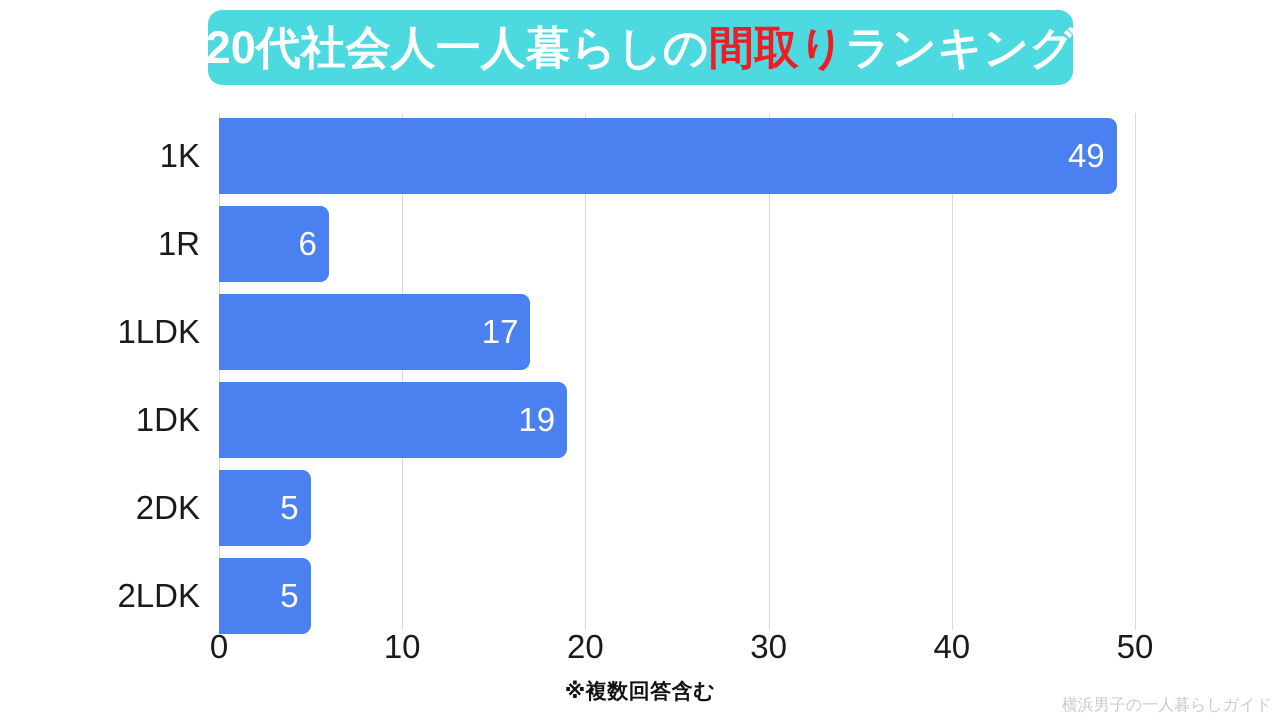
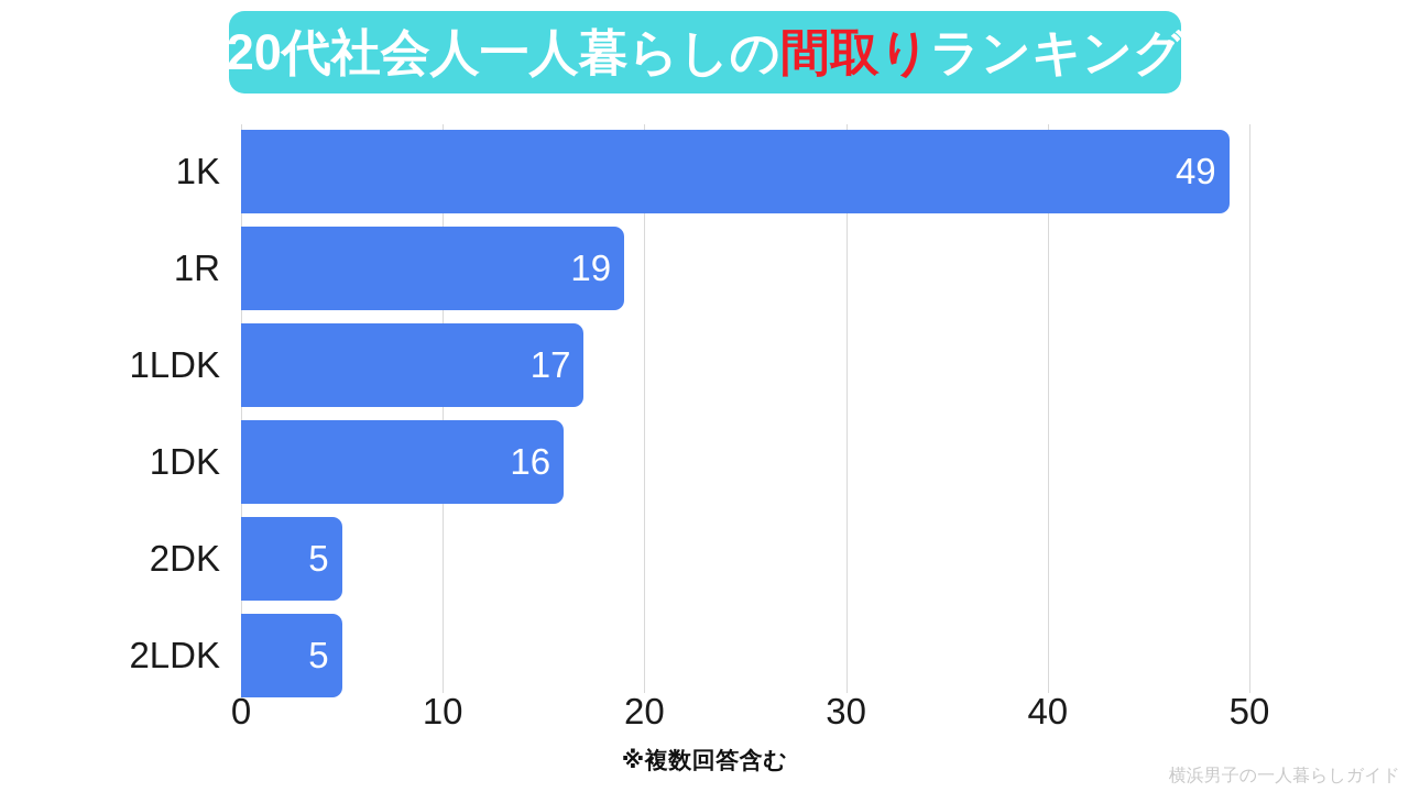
1R: 6 -> 19
1DK: 19 -> 16
